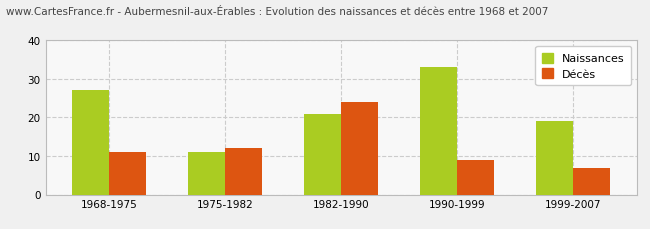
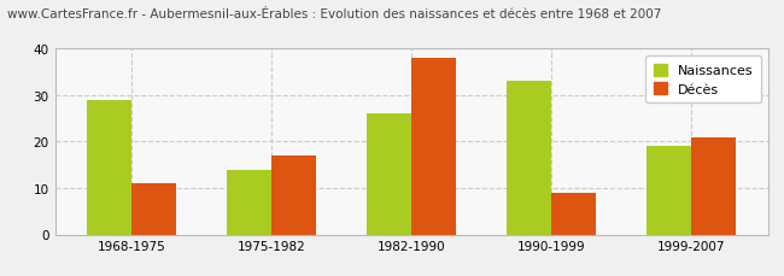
Naissances/1968-1975: 27 -> 29
Naissances/1975-1982: 11 -> 14
Décès/1975-1982: 12 -> 17
Naissances/1982-1990: 21 -> 26
Décès/1982-1990: 24 -> 38
Décès/1999-2007: 7 -> 21
